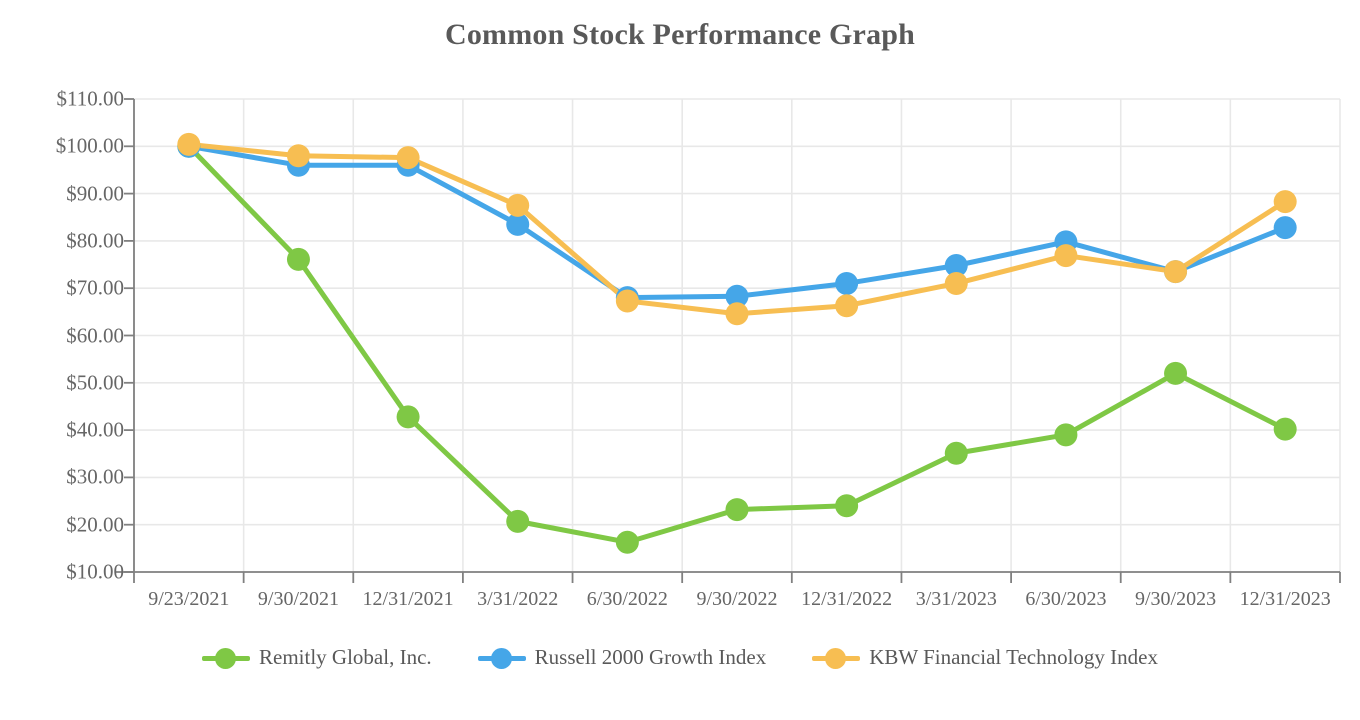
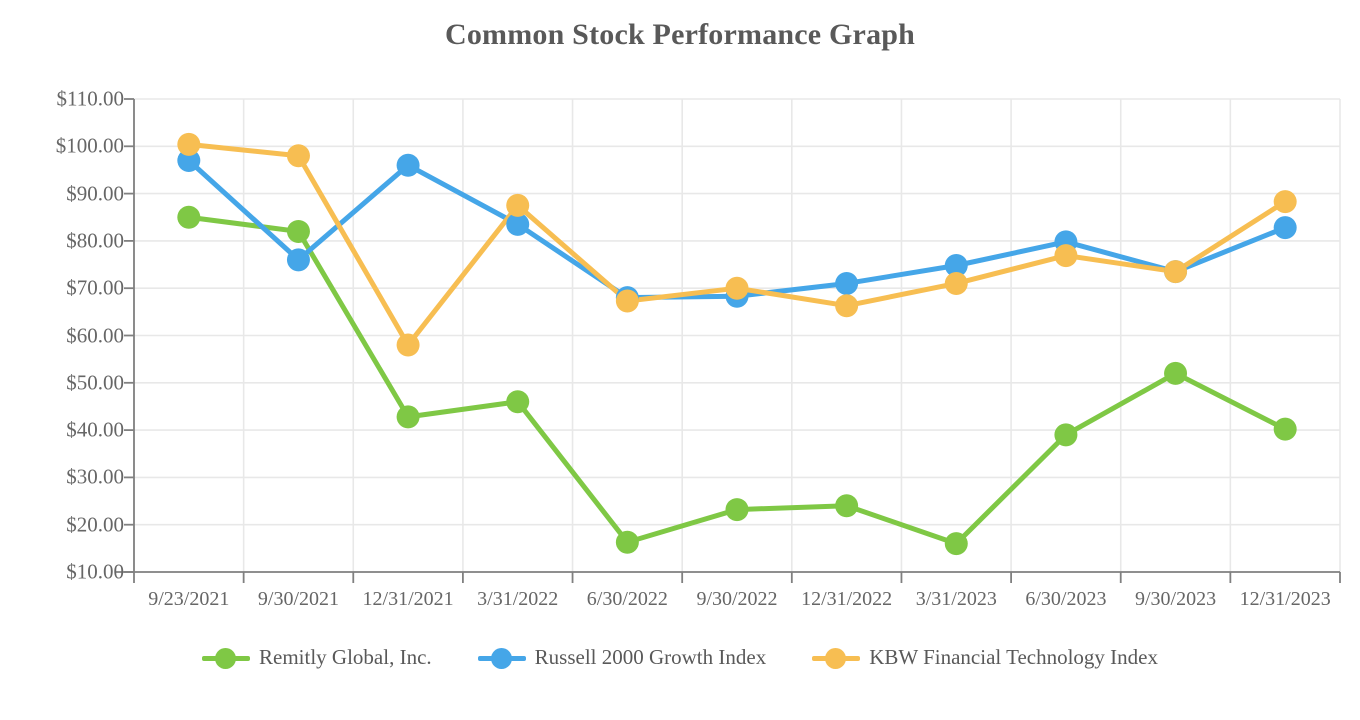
Remitly Global, Inc./9/23/2021: $100 -> $85
Russell 2000 Growth Index/9/23/2021: $100 -> $97
Remitly Global, Inc./9/30/2021: $76 -> $82
Russell 2000 Growth Index/9/30/2021: $96 -> $76
KBW Financial Technology Index/12/31/2021: $98 -> $58
Remitly Global, Inc./3/31/2022: $21 -> $46
KBW Financial Technology Index/9/30/2022: $65 -> $70
Remitly Global, Inc./3/31/2023: $35 -> $16
